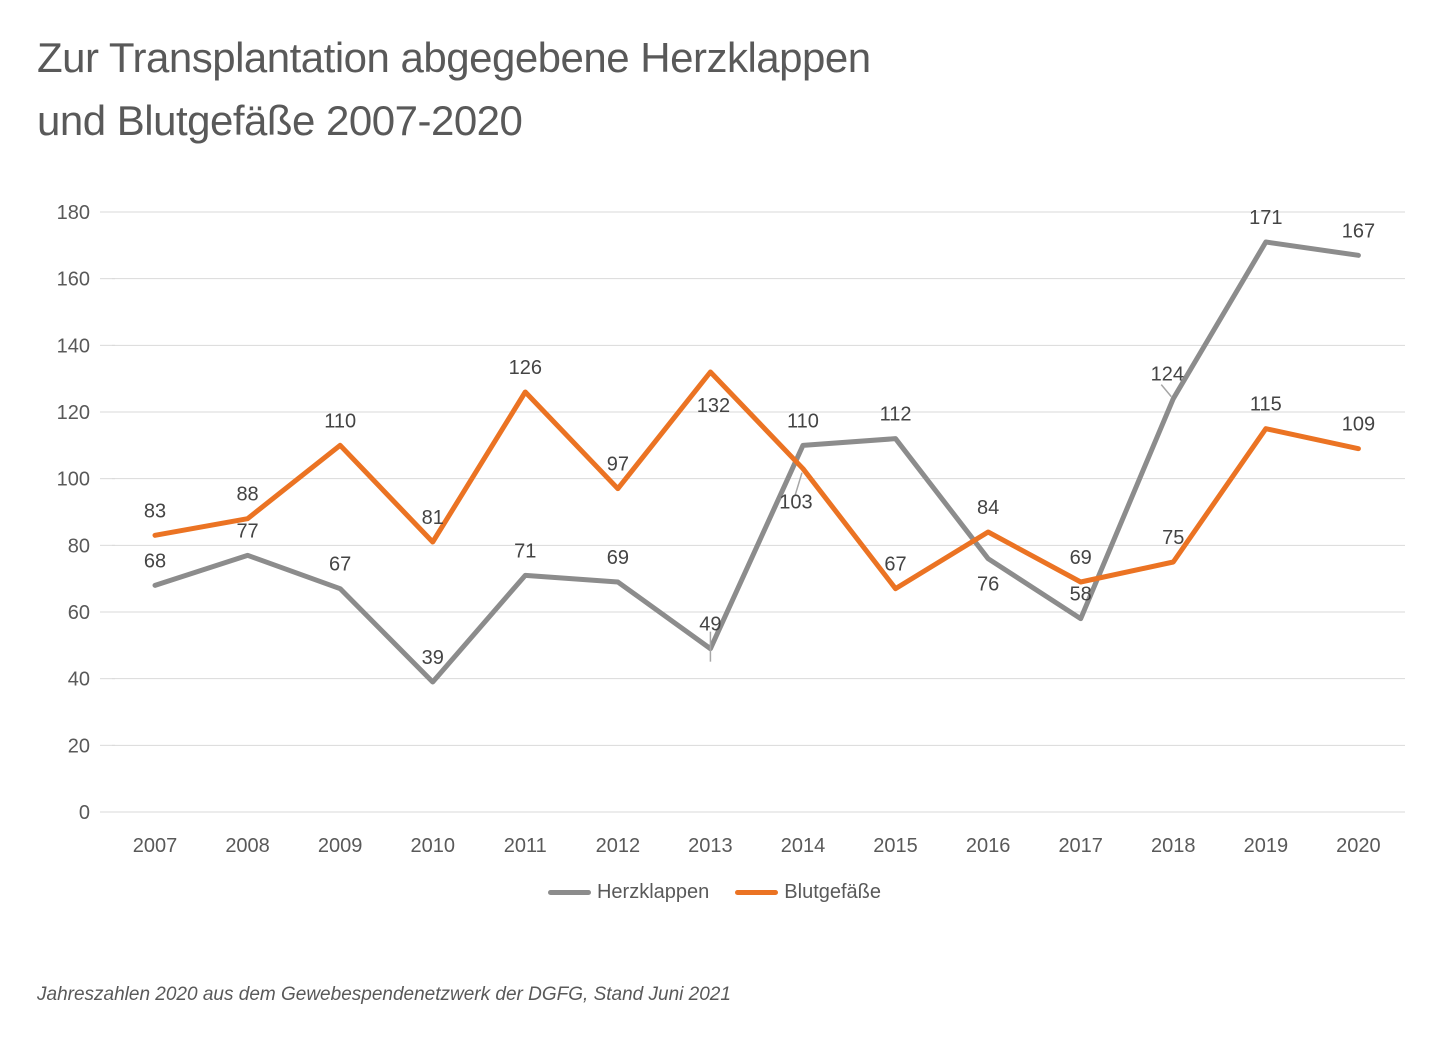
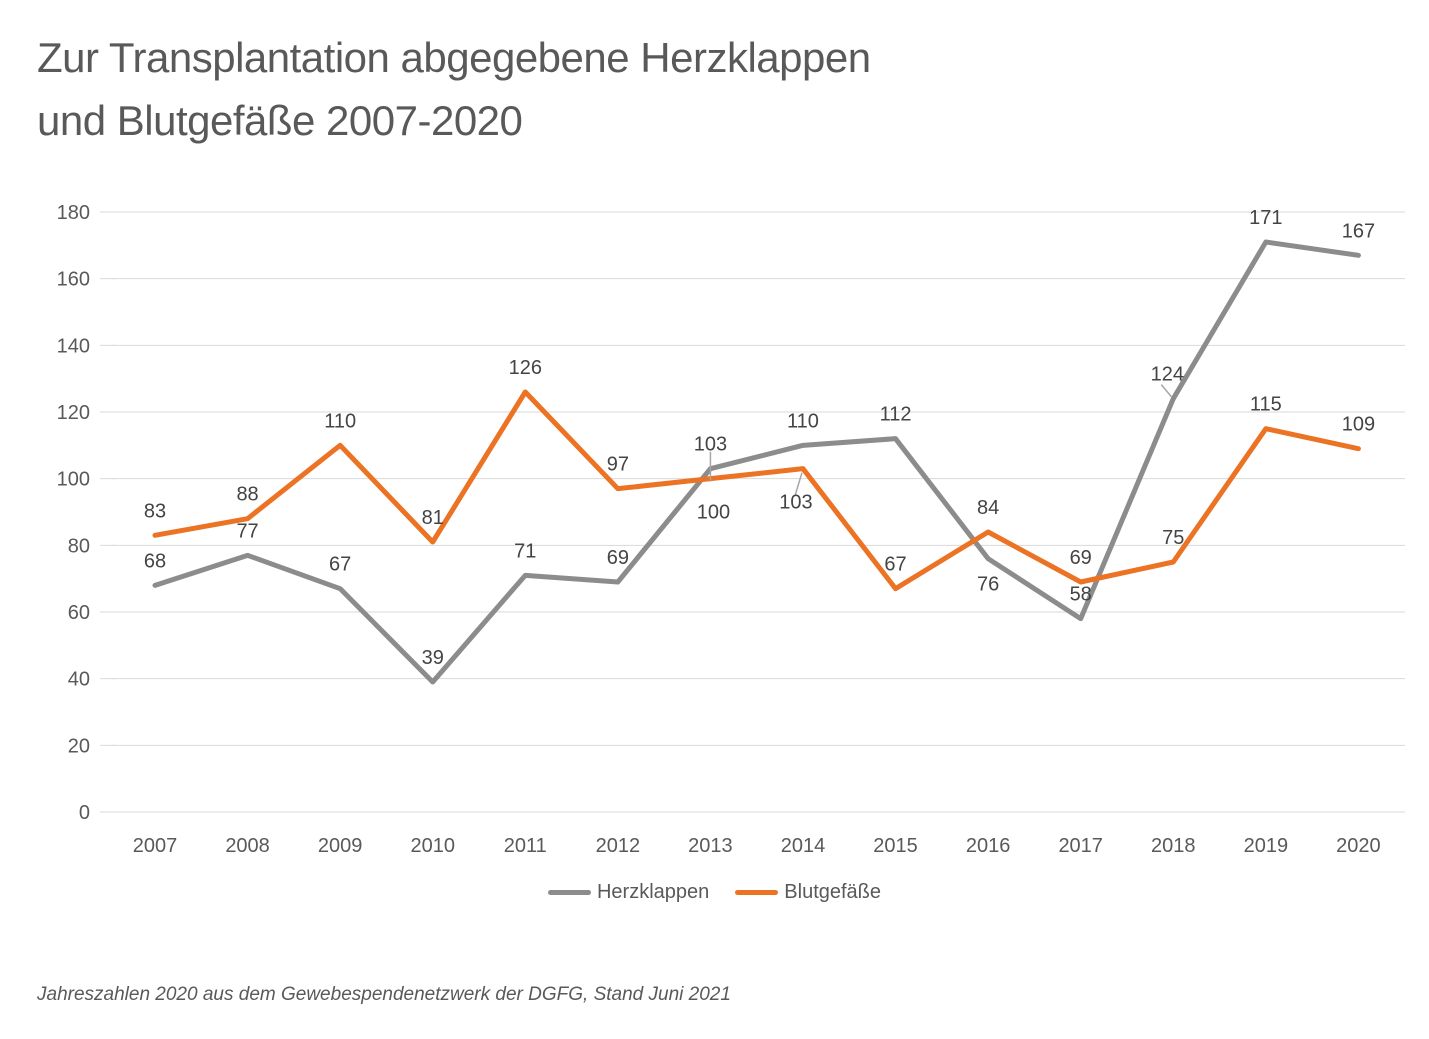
Herzklappen/2013: 49 -> 103
Blutgefäße/2013: 132 -> 100
